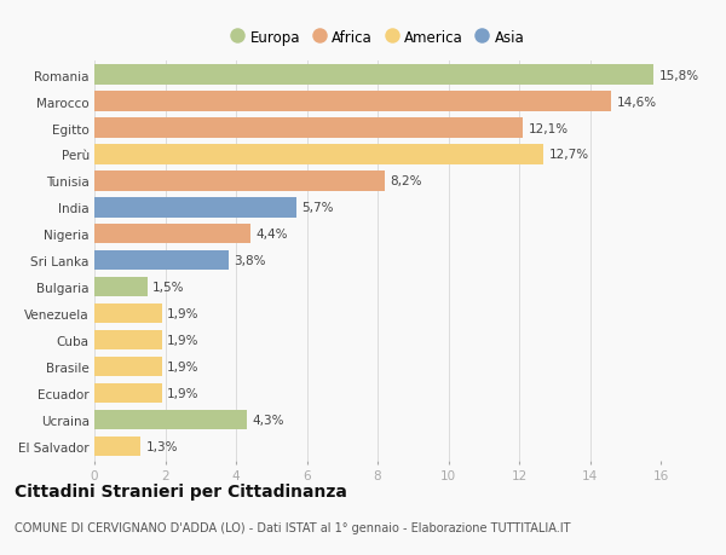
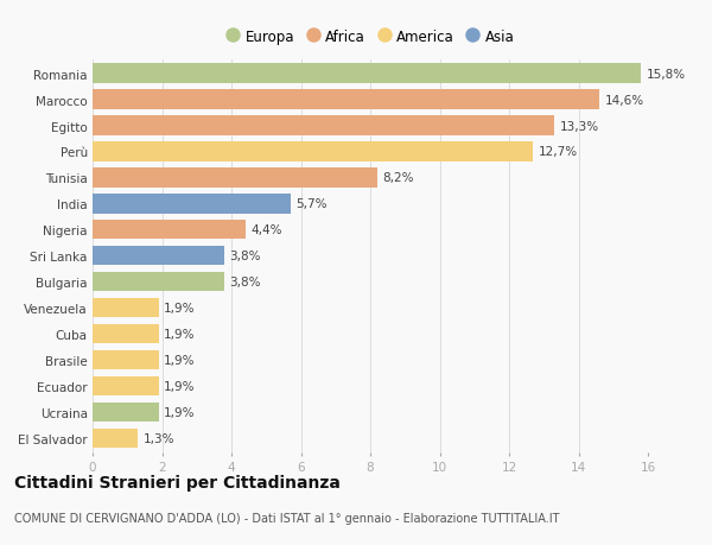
Egitto: 12,1% -> 13,3%
Bulgaria: 1,5% -> 3,8%
Ucraina: 4,3% -> 1,9%
